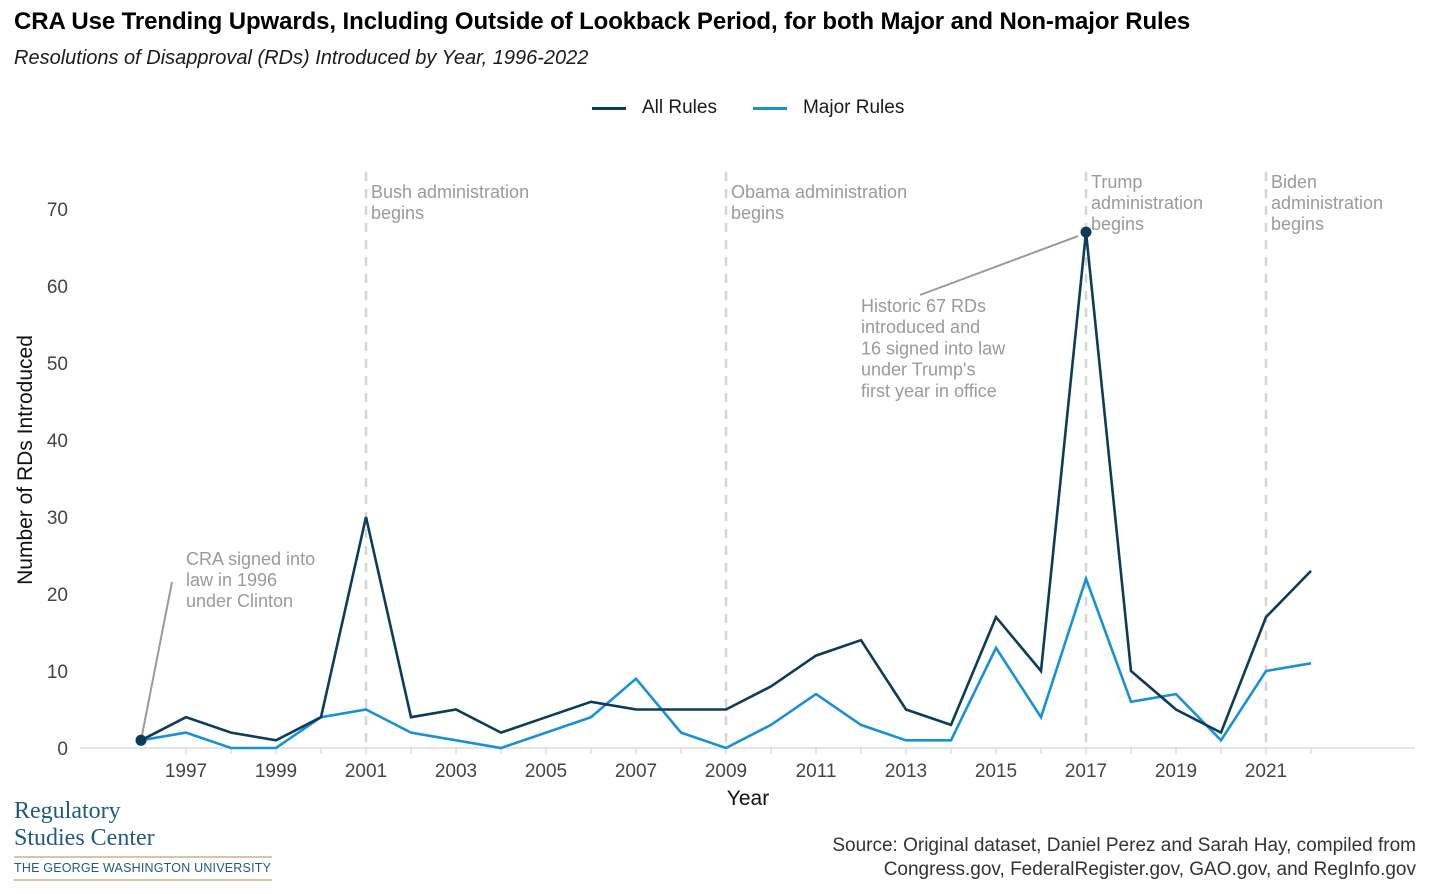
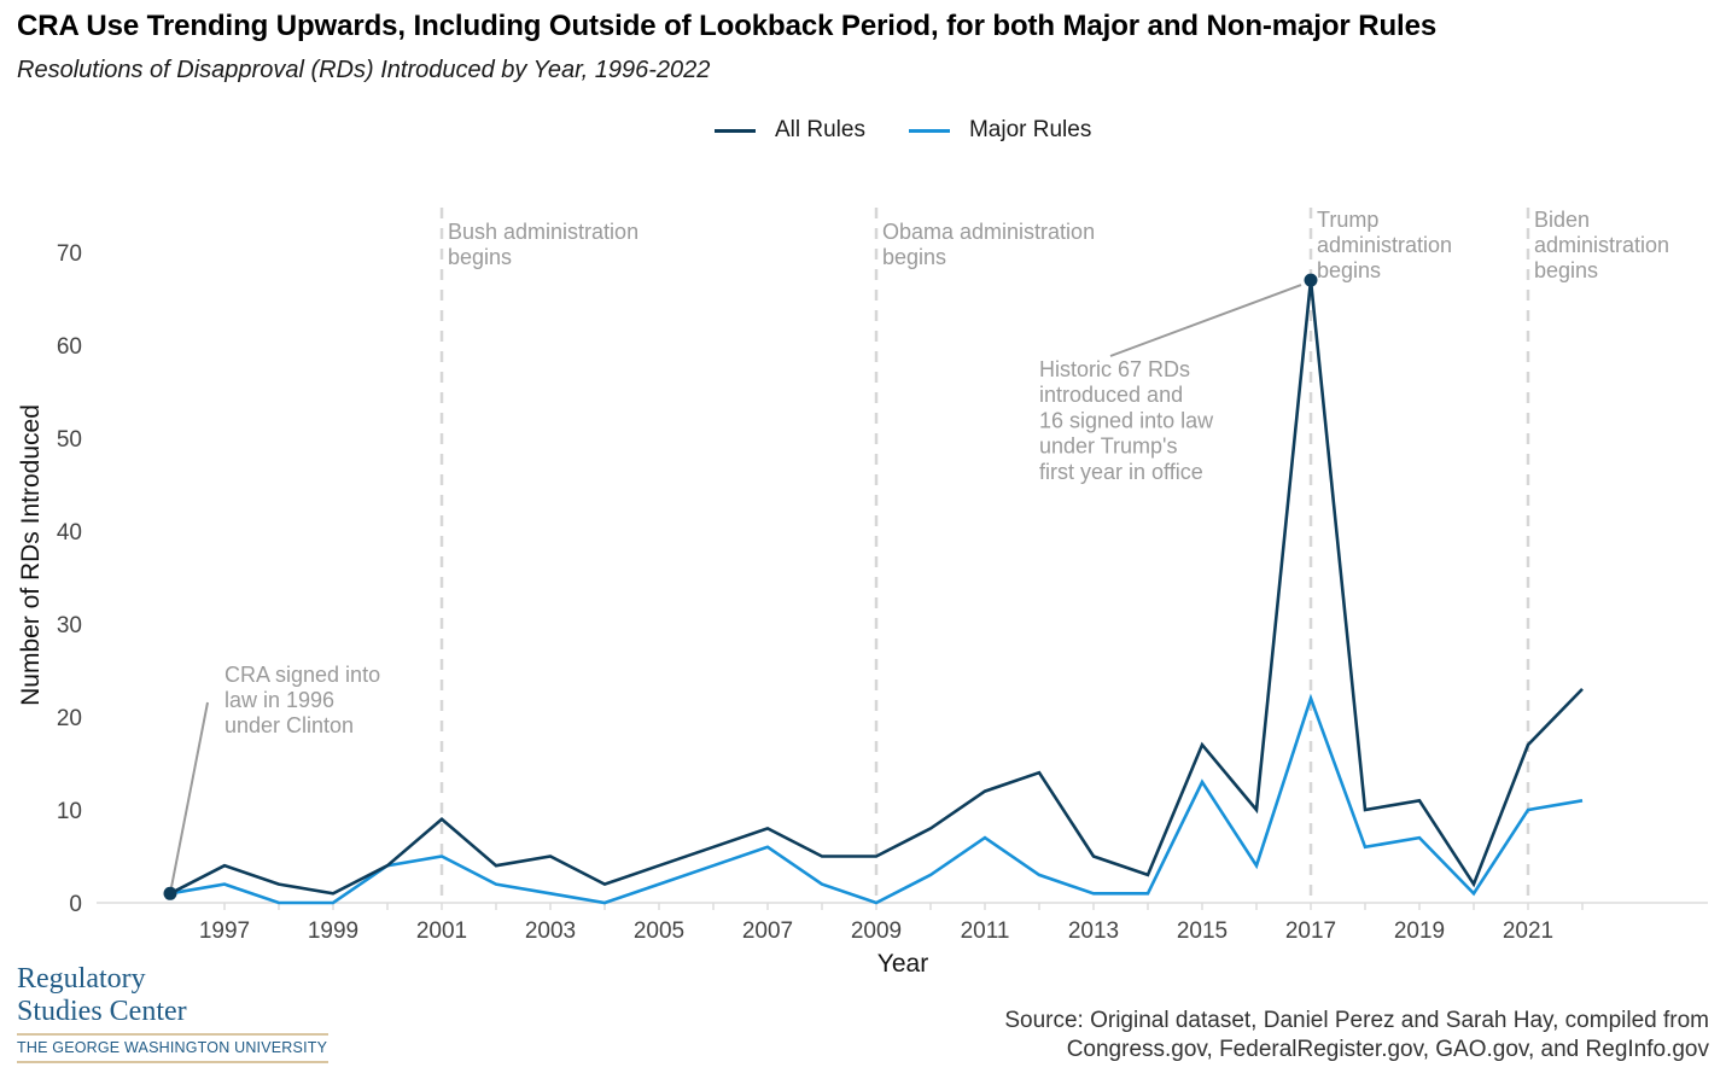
All Rules/2001: 30 -> 9
All Rules/2007: 5 -> 8
Major Rules/2007: 9 -> 6
All Rules/2019: 5 -> 11
